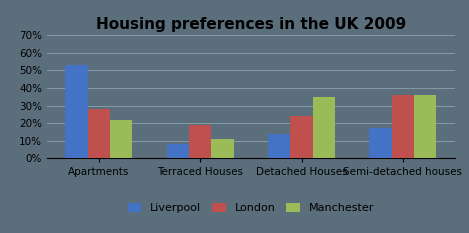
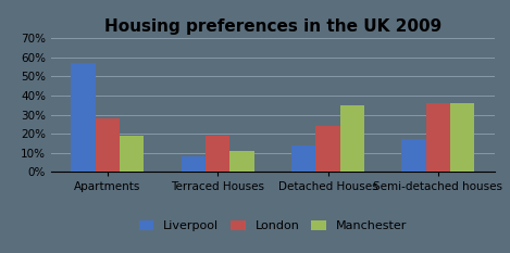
Liverpool/Apartments: 53% -> 57%
Manchester/Apartments: 22% -> 19%
